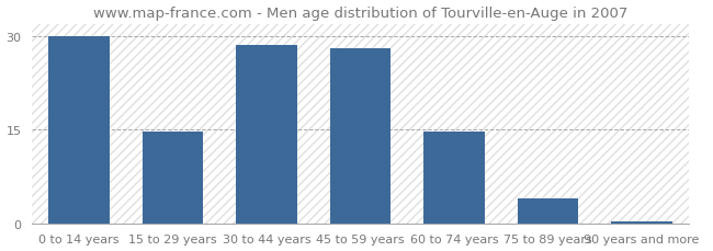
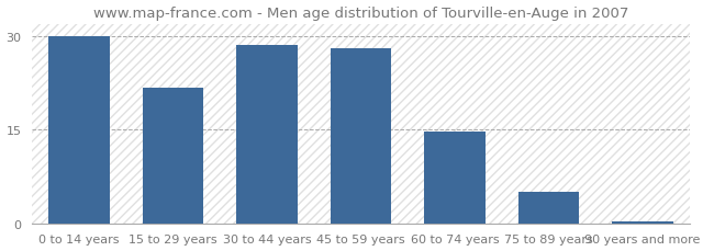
15 to 29 years: 14.7 -> 21.8
75 to 89 years: 4.0 -> 5.0
